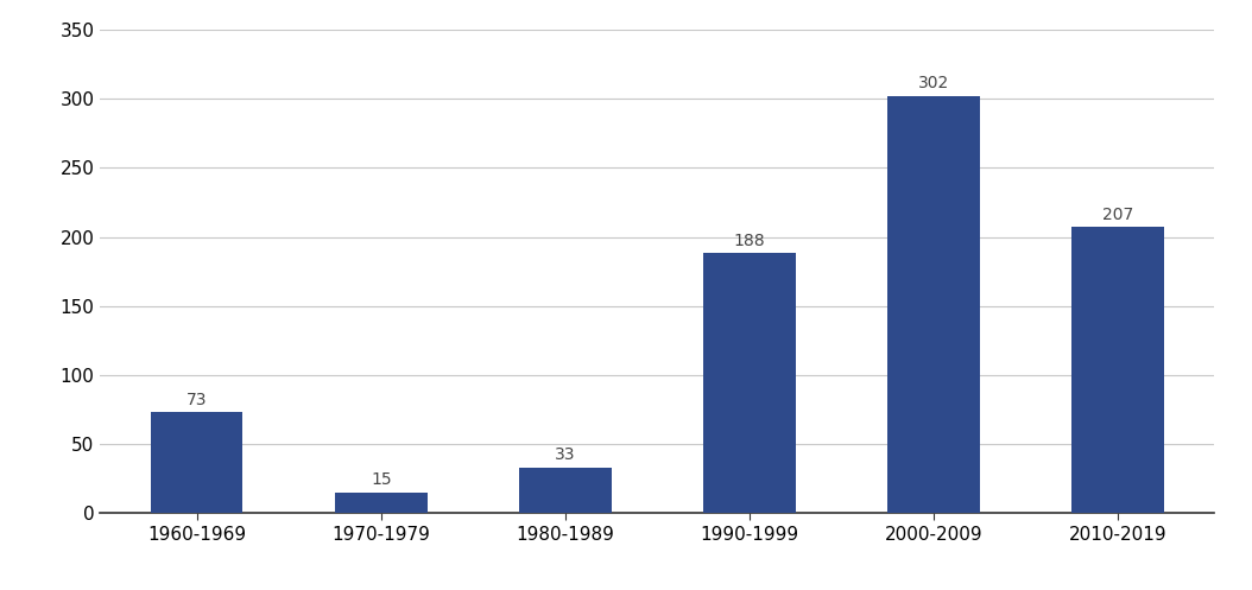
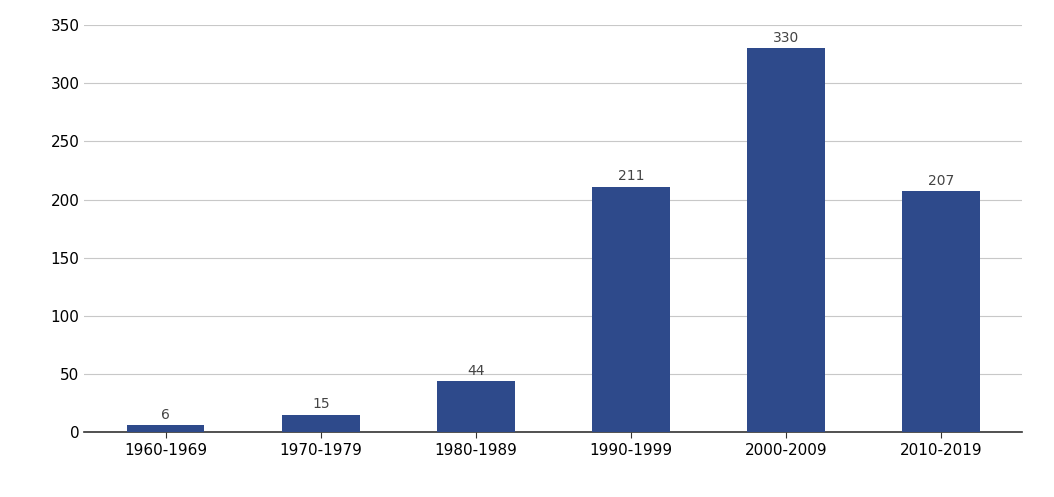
1960-1969: 73 -> 6
1980-1989: 33 -> 44
1990-1999: 188 -> 211
2000-2009: 302 -> 330
